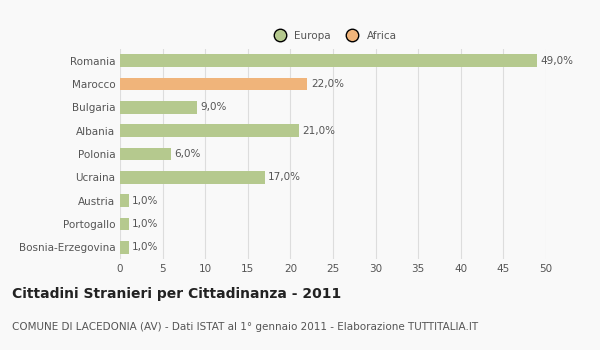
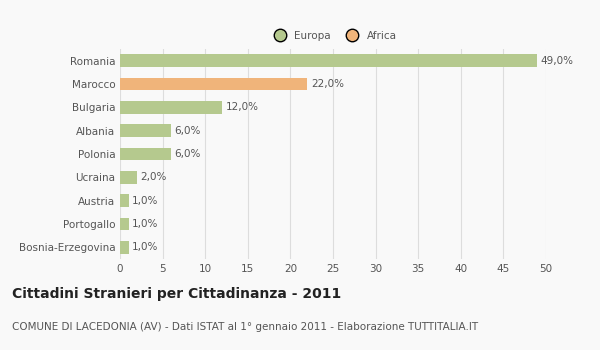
Bulgaria: 9,0% -> 12,0%
Albania: 21,0% -> 6,0%
Ucraina: 17,0% -> 2,0%
